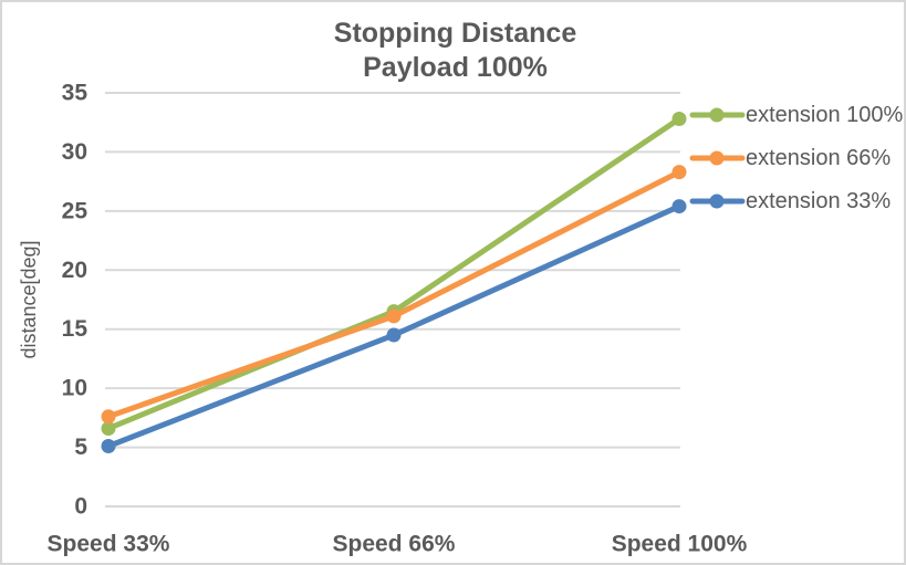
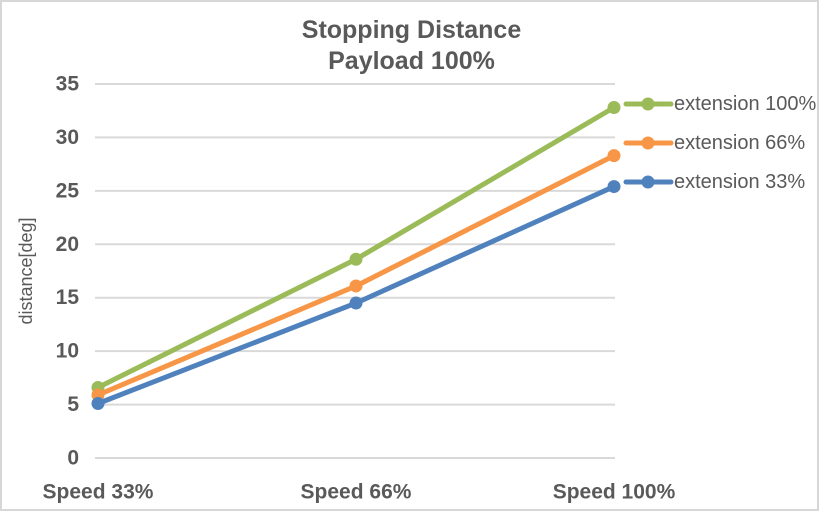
extension 66%/Speed 33%: 7.6 -> 5.9
extension 100%/Speed 66%: 16.5 -> 18.6
